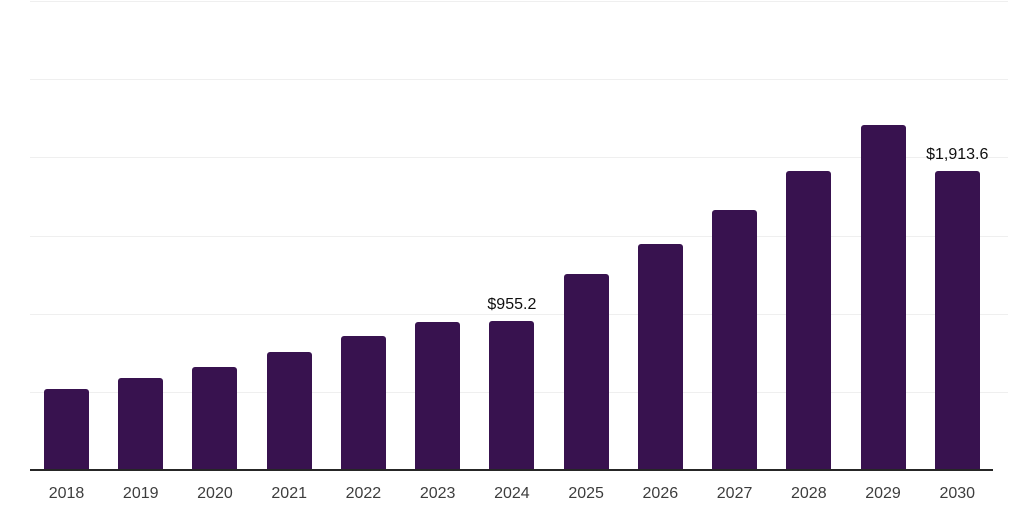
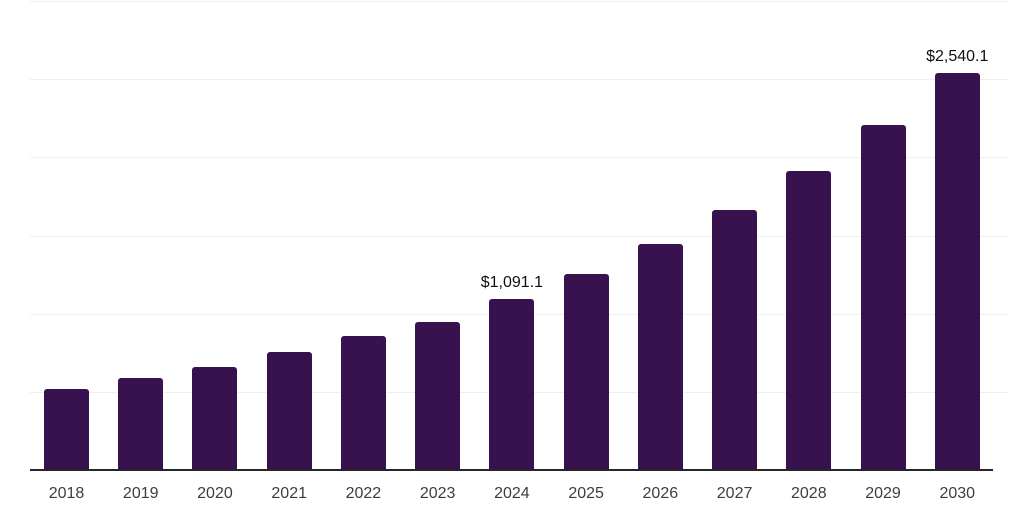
2024: $955.2 -> $1,091.1
2030: $1,913.6 -> $2,540.1
